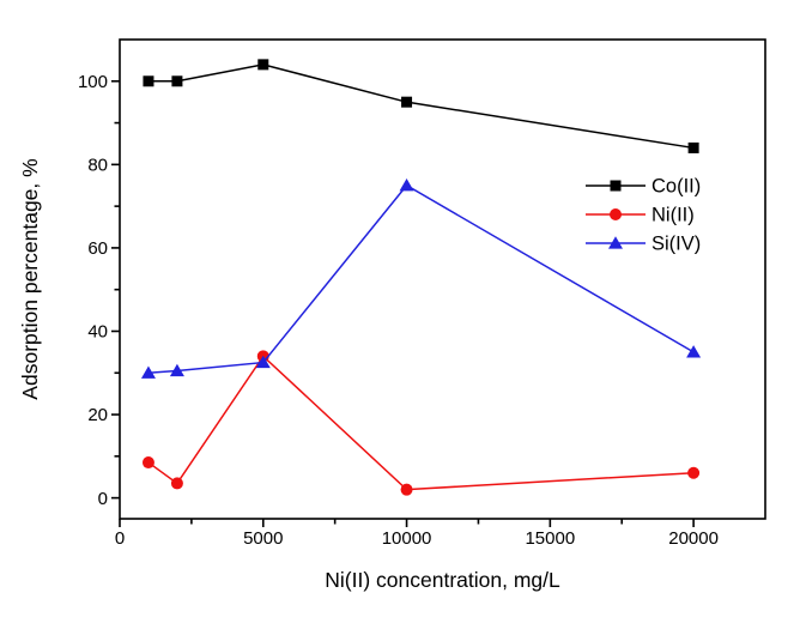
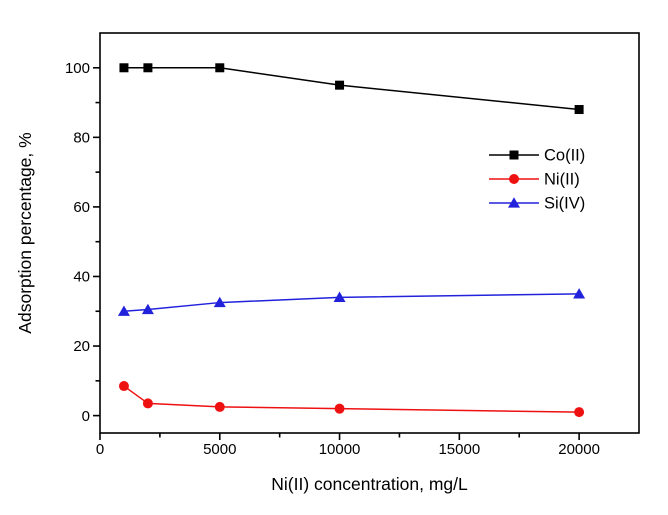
Co(II)/5000: 104 -> 100
Ni(II)/5000: 34 -> 2
Si(IV)/10000: 75 -> 34
Co(II)/20000: 84 -> 88
Ni(II)/20000: 6 -> 1
